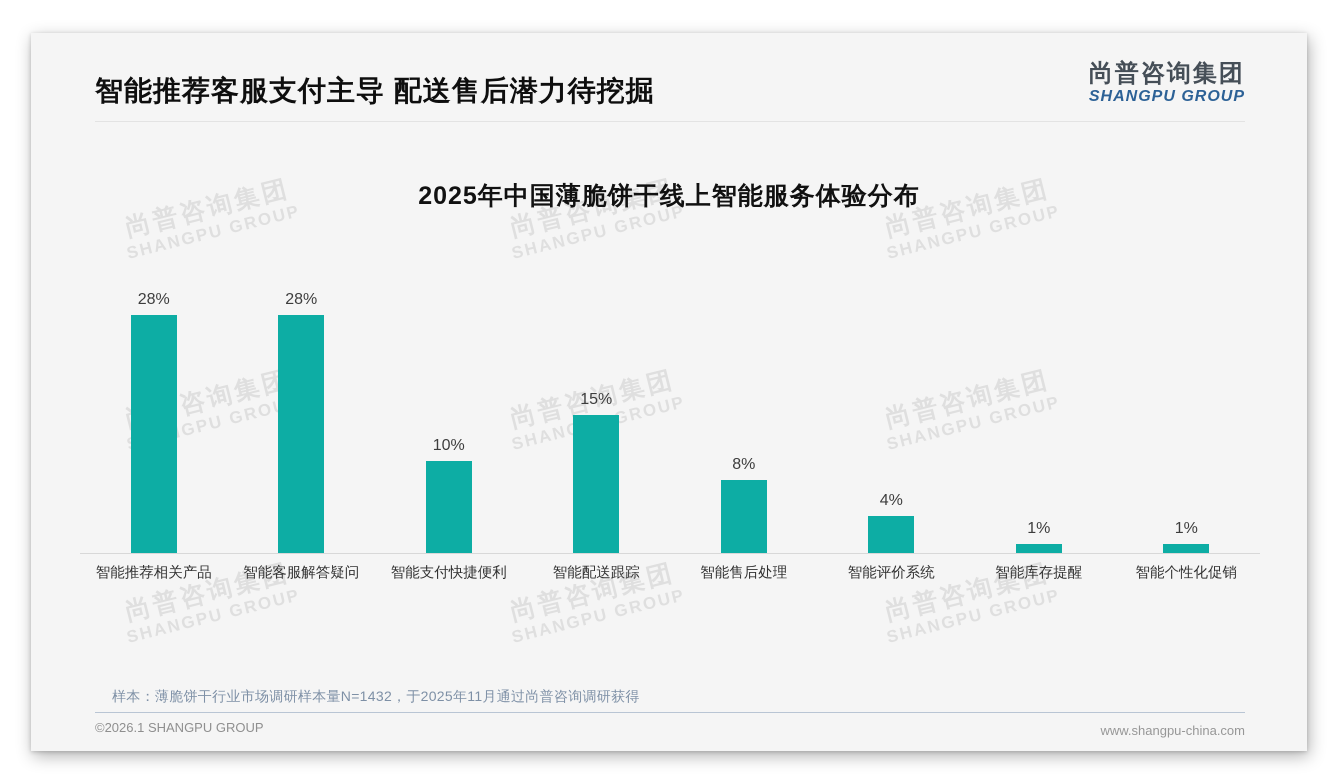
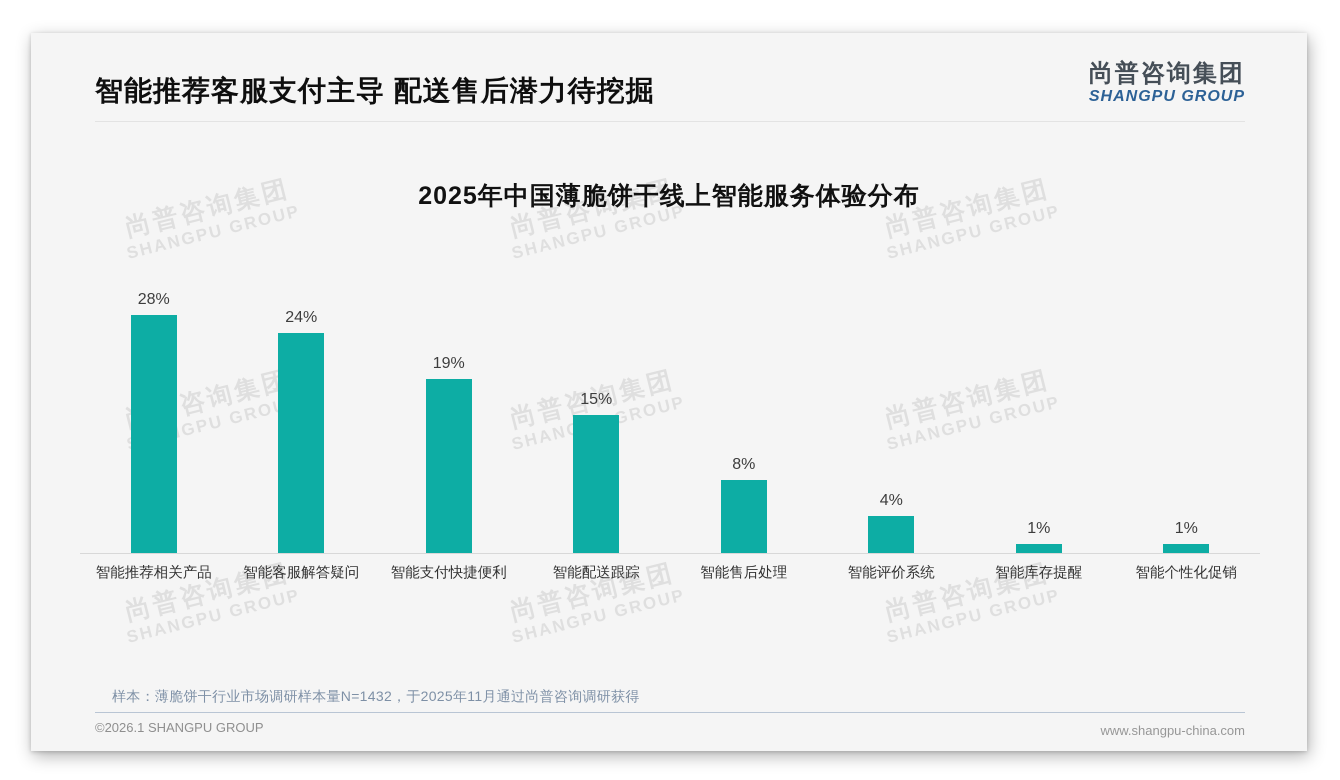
智能客服解答疑问: 28% -> 24%
智能支付快捷便利: 10% -> 19%
